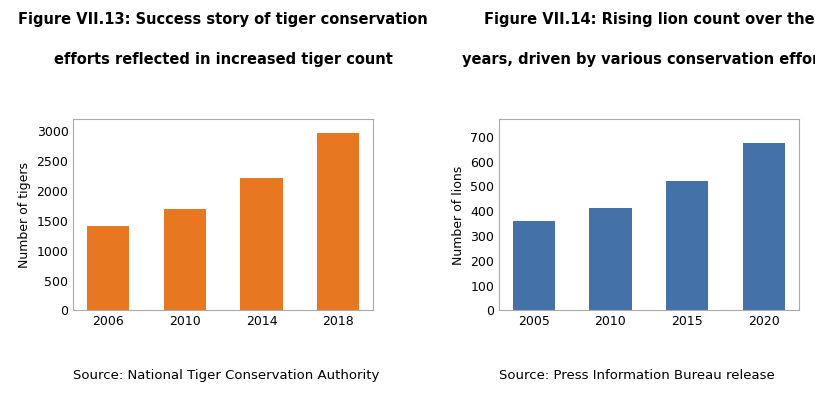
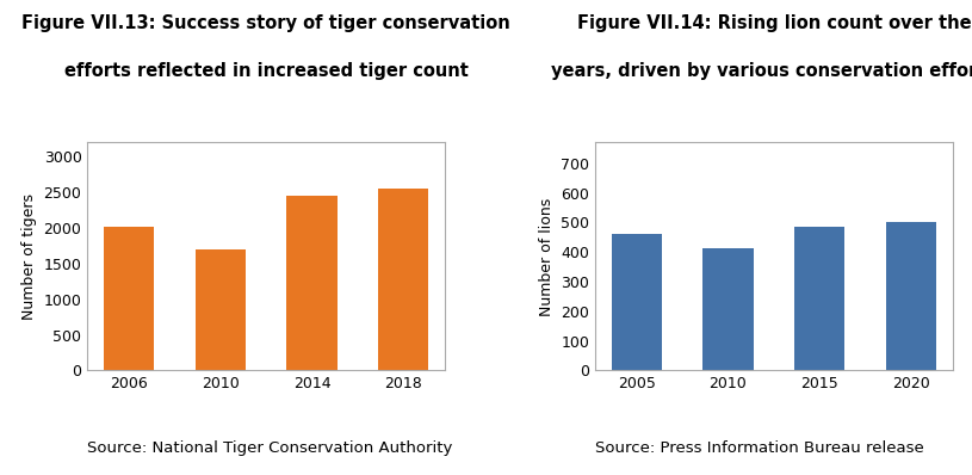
2006: 1410 -> 2020
2014: 2230 -> 2460
2018: 2970 -> 2560
2005: 359 -> 460
2015: 523 -> 485
2020: 674 -> 500
